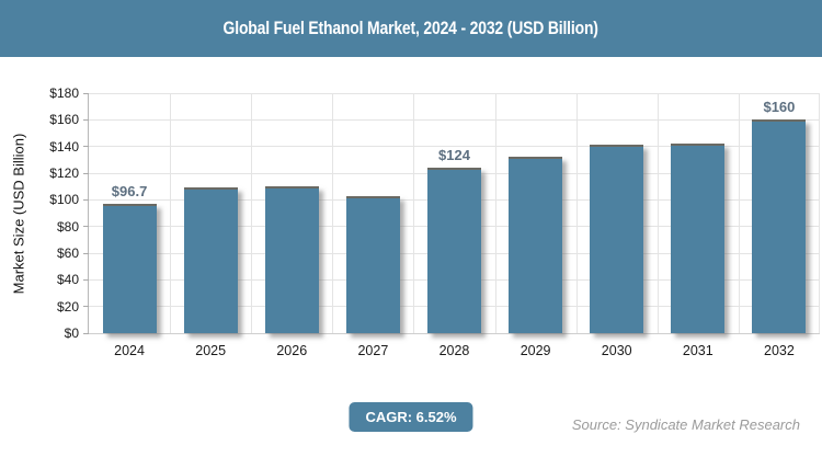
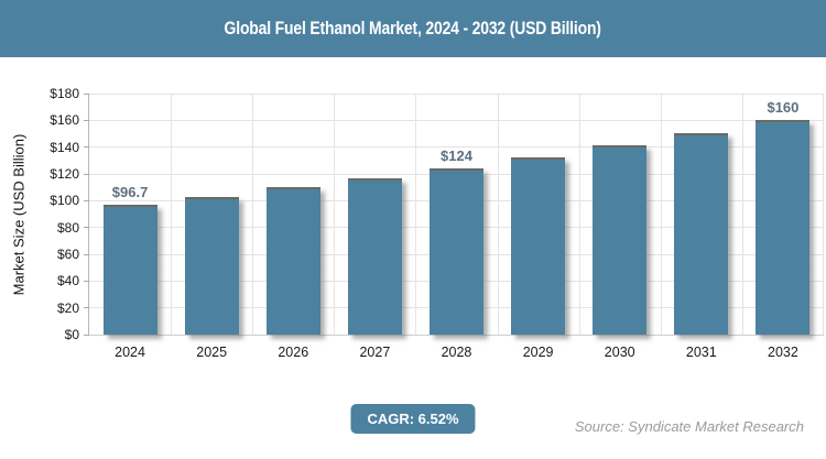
2025: $109 -> $103
2027: $103 -> $117
2031: $142 -> $150
